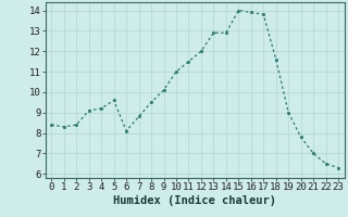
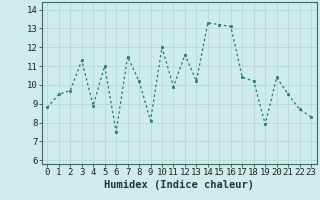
0: 8.4 -> 8.8
1: 8.3 -> 9.5
2: 8.4 -> 9.7
3: 9.1 -> 11.3
4: 9.2 -> 8.9
5: 9.6 -> 11.0
6: 8.1 -> 7.5
7: 8.8 -> 11.5
8: 9.5 -> 10.2
9: 10.1 -> 8.1
10: 11.0 -> 12.0
11: 11.5 -> 9.9
12: 12.0 -> 11.6
13: 12.9 -> 10.2
14: 12.9 -> 13.3
15: 14.0 -> 13.2
16: 13.9 -> 13.1
17: 13.8 -> 10.4
18: 11.6 -> 10.2
19: 9.0 -> 7.9
20: 7.8 -> 10.4
21: 7.0 -> 9.5
22: 6.5 -> 8.7
23: 6.3 -> 8.3
